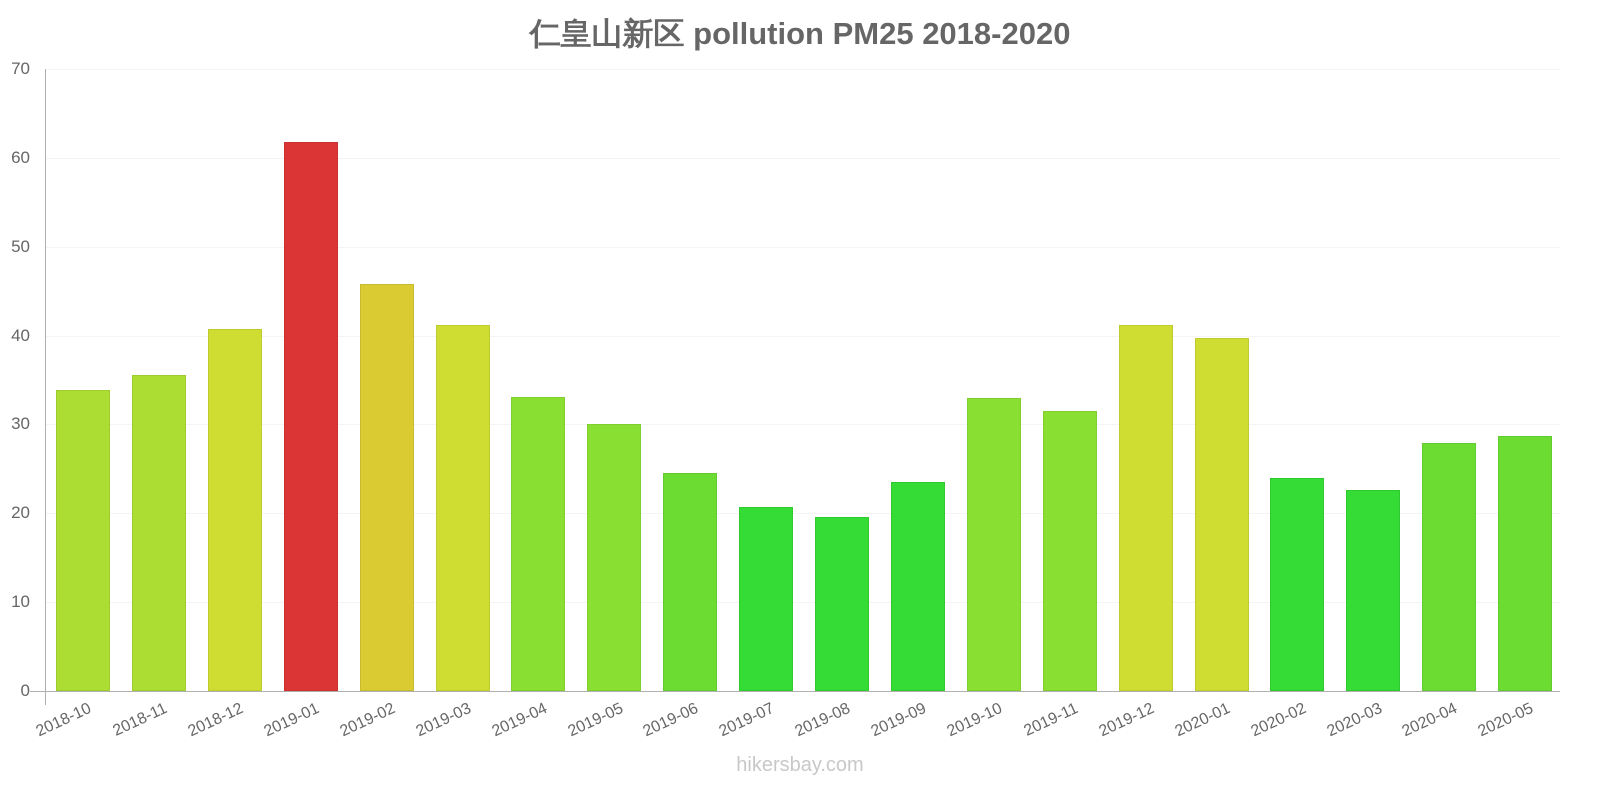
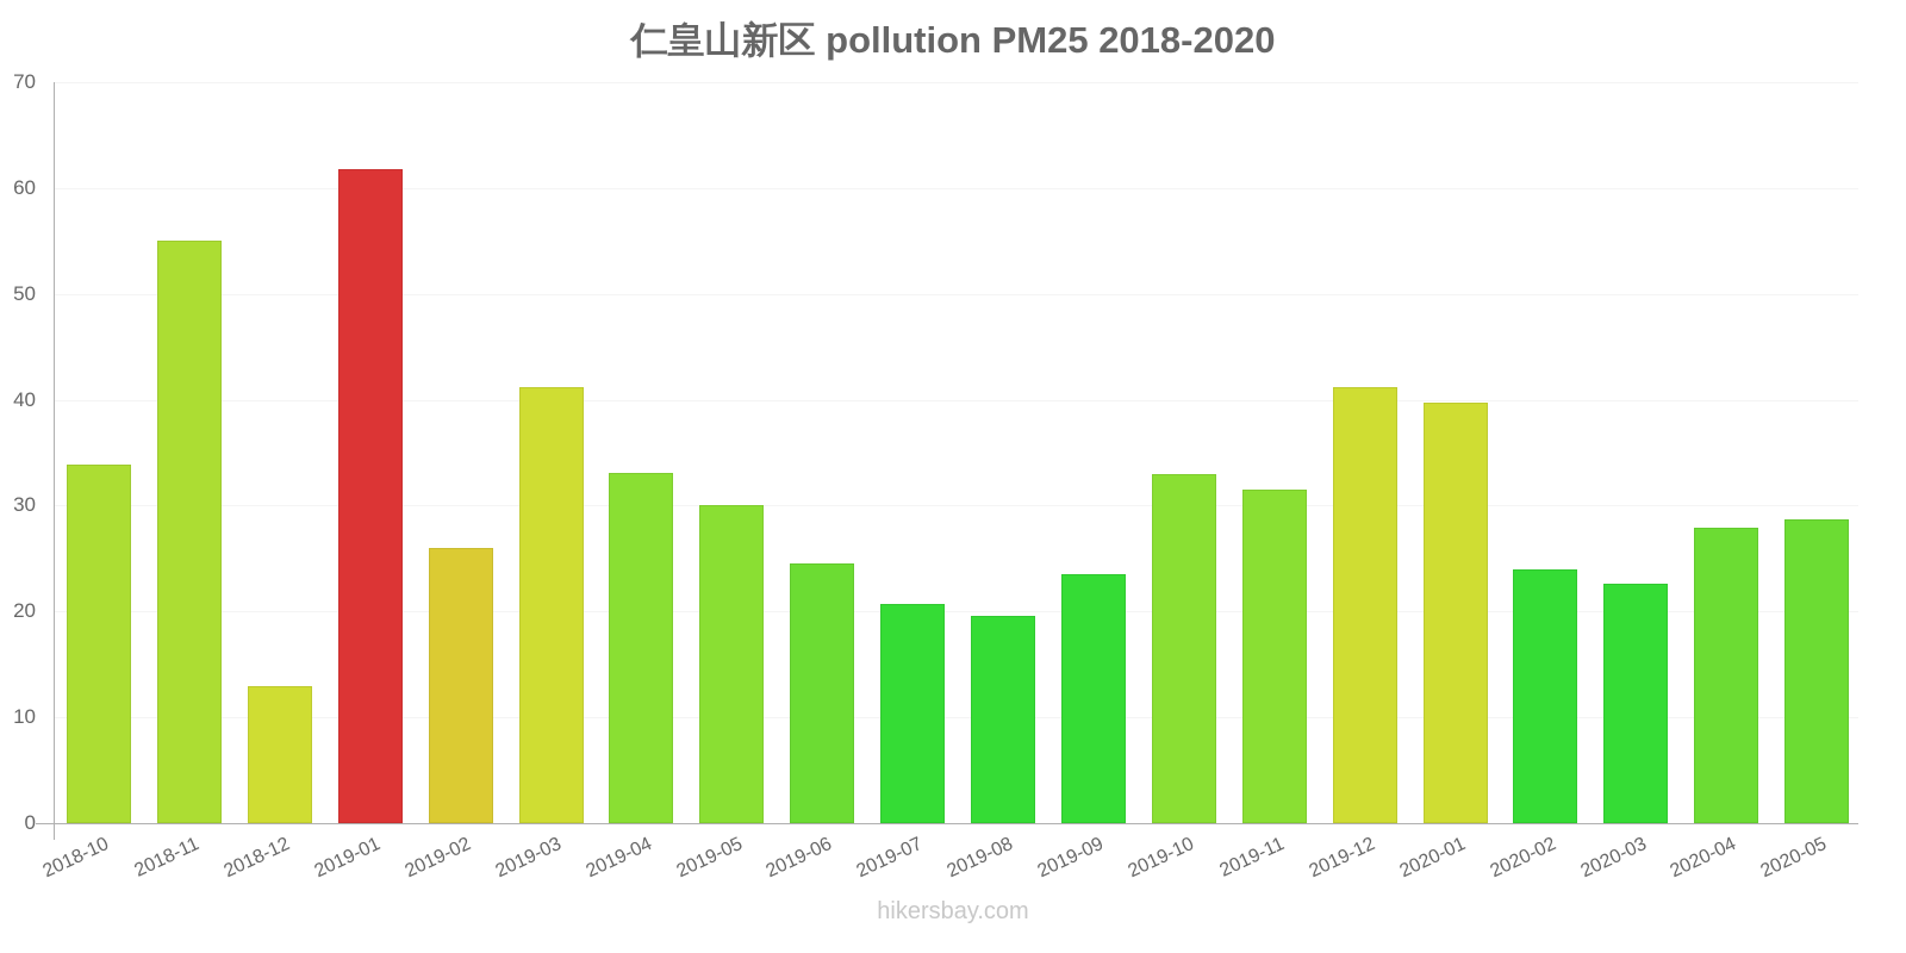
2018-11: 36 -> 55
2018-12: 41 -> 13
2019-02: 46 -> 26
